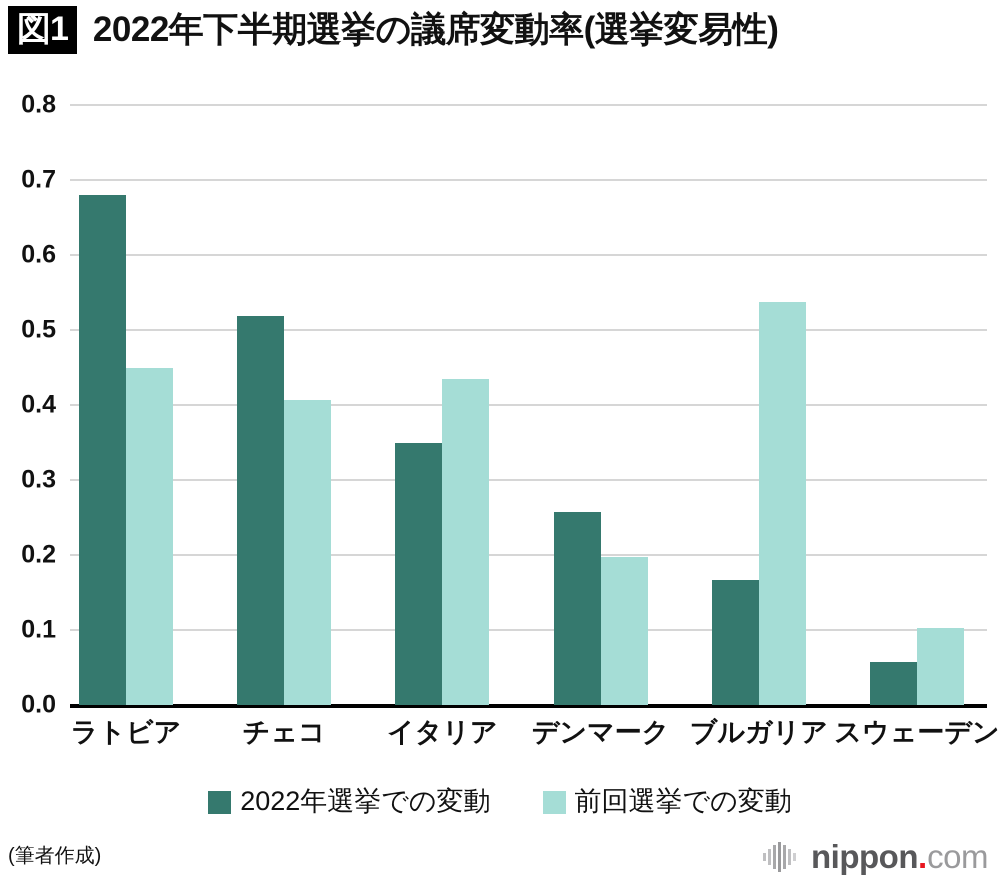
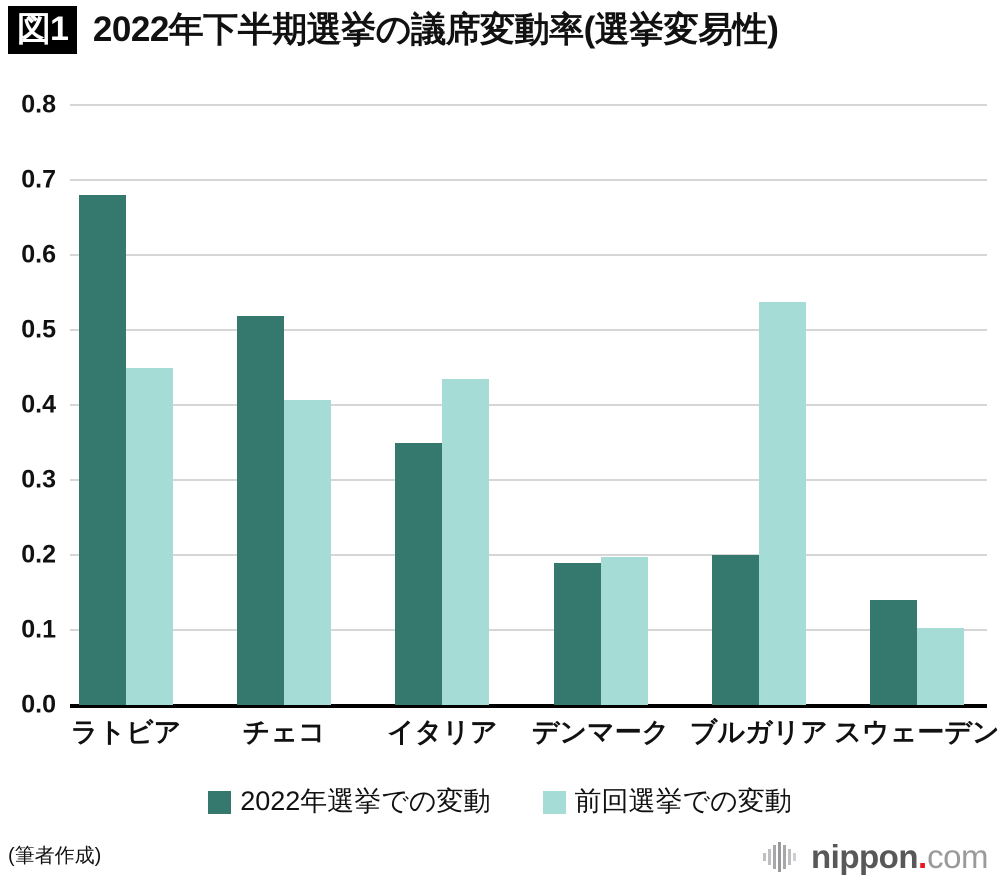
2022年選挙での変動/デンマーク: 0.26 -> 0.19
2022年選挙での変動/ブルガリア: 0.17 -> 0.20
2022年選挙での変動/スウェーデン: 0.06 -> 0.14
